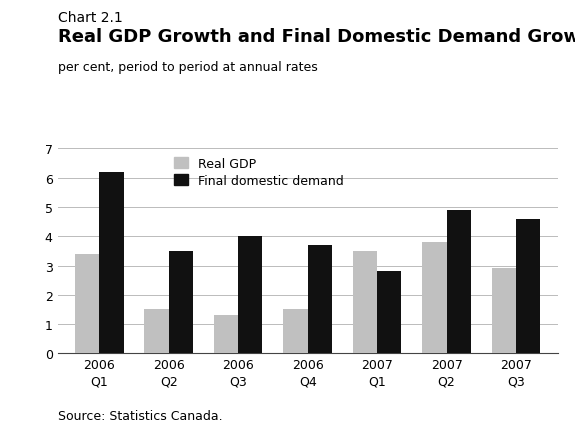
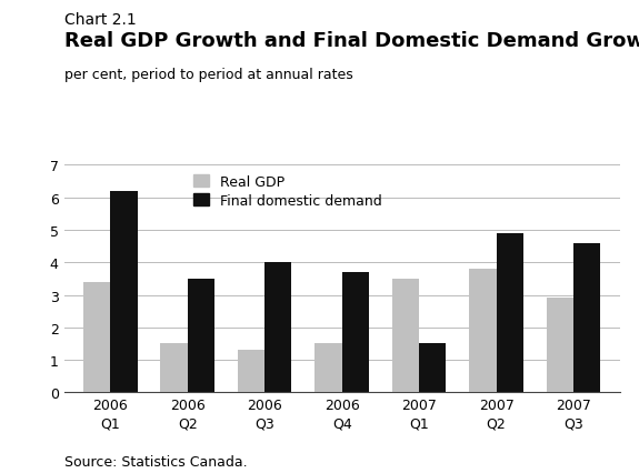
Final domestic demand/2007 Q1: 2.8 -> 1.5
